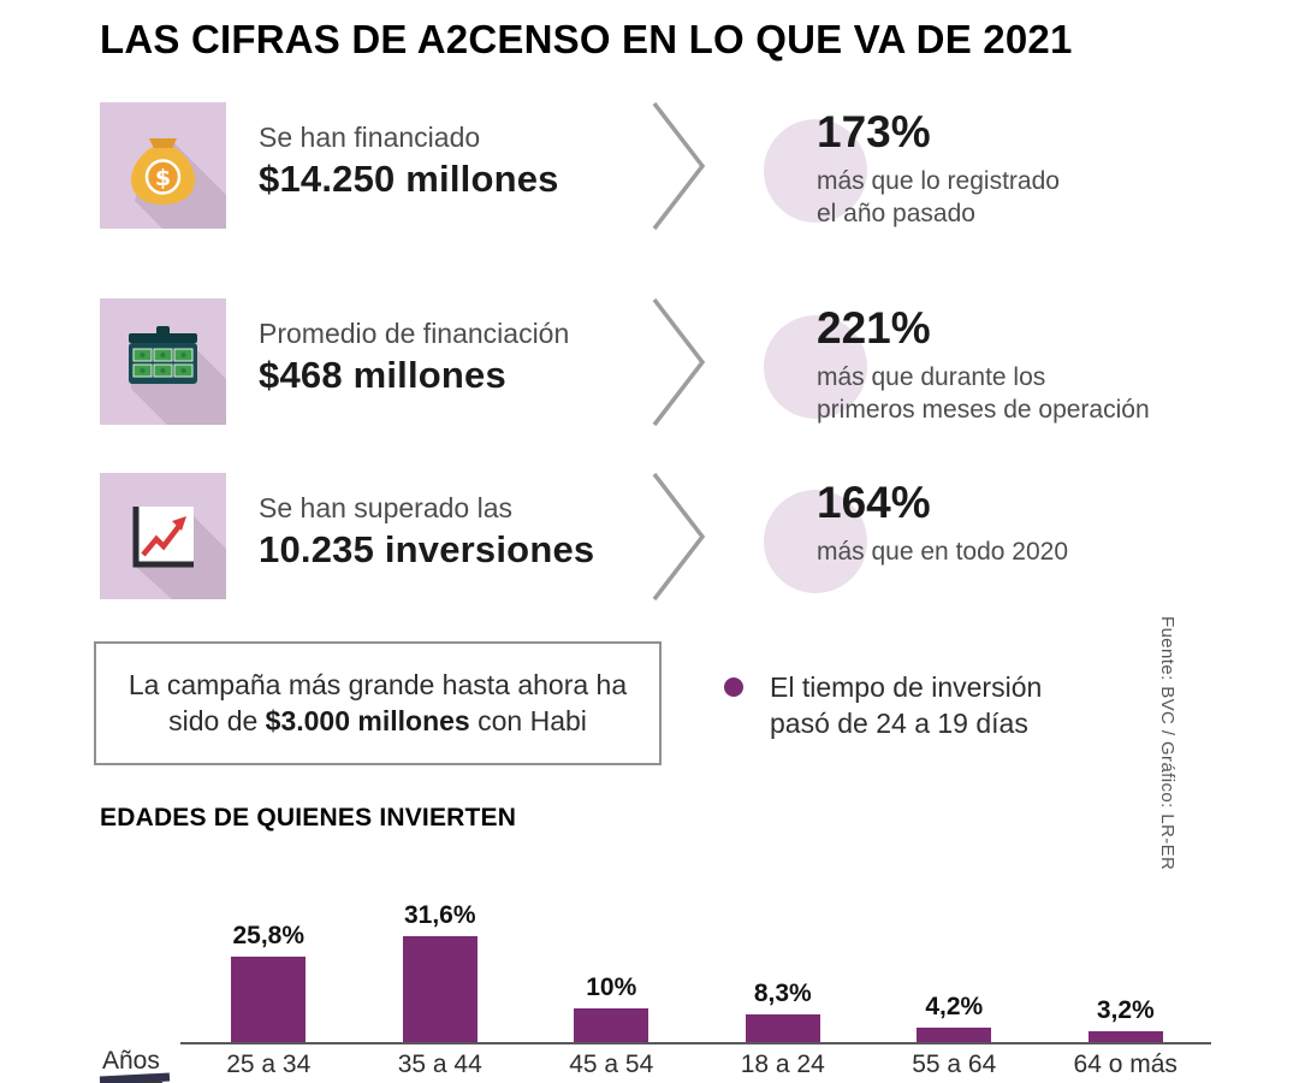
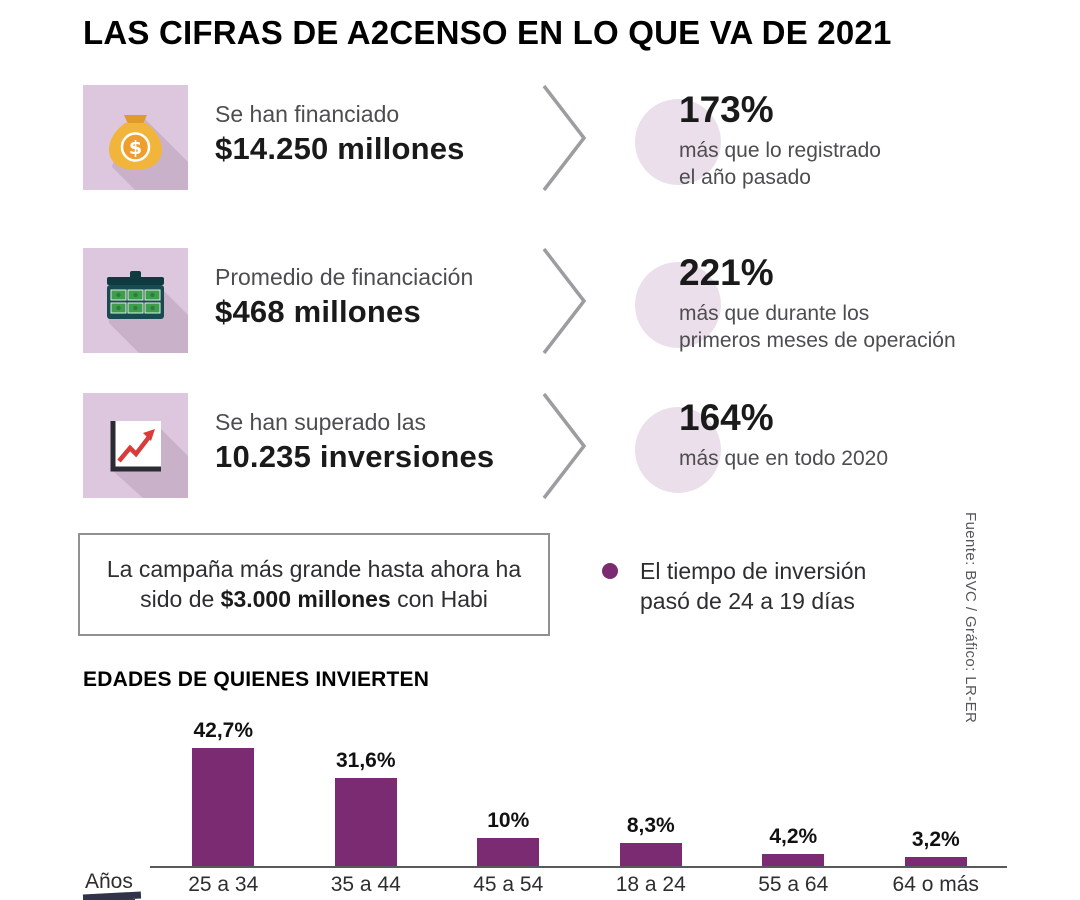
25 a 34: 25,8% -> 42,7%
